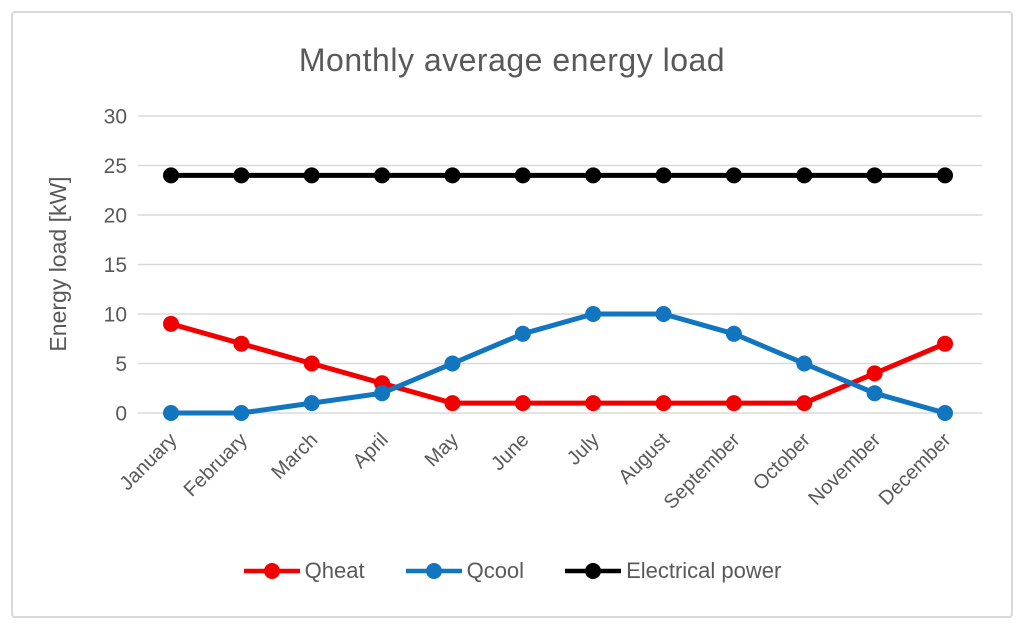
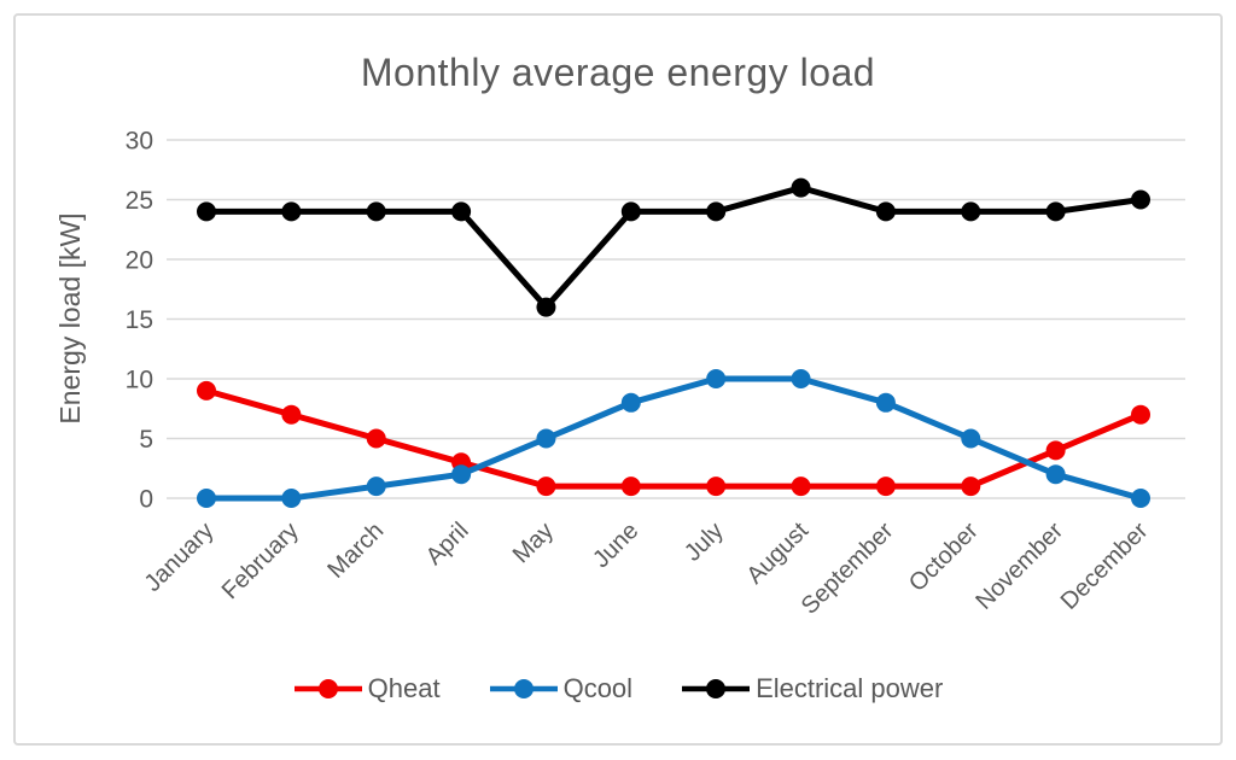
Electrical power/May: 24 -> 16
Electrical power/August: 24 -> 26
Electrical power/December: 24 -> 25
